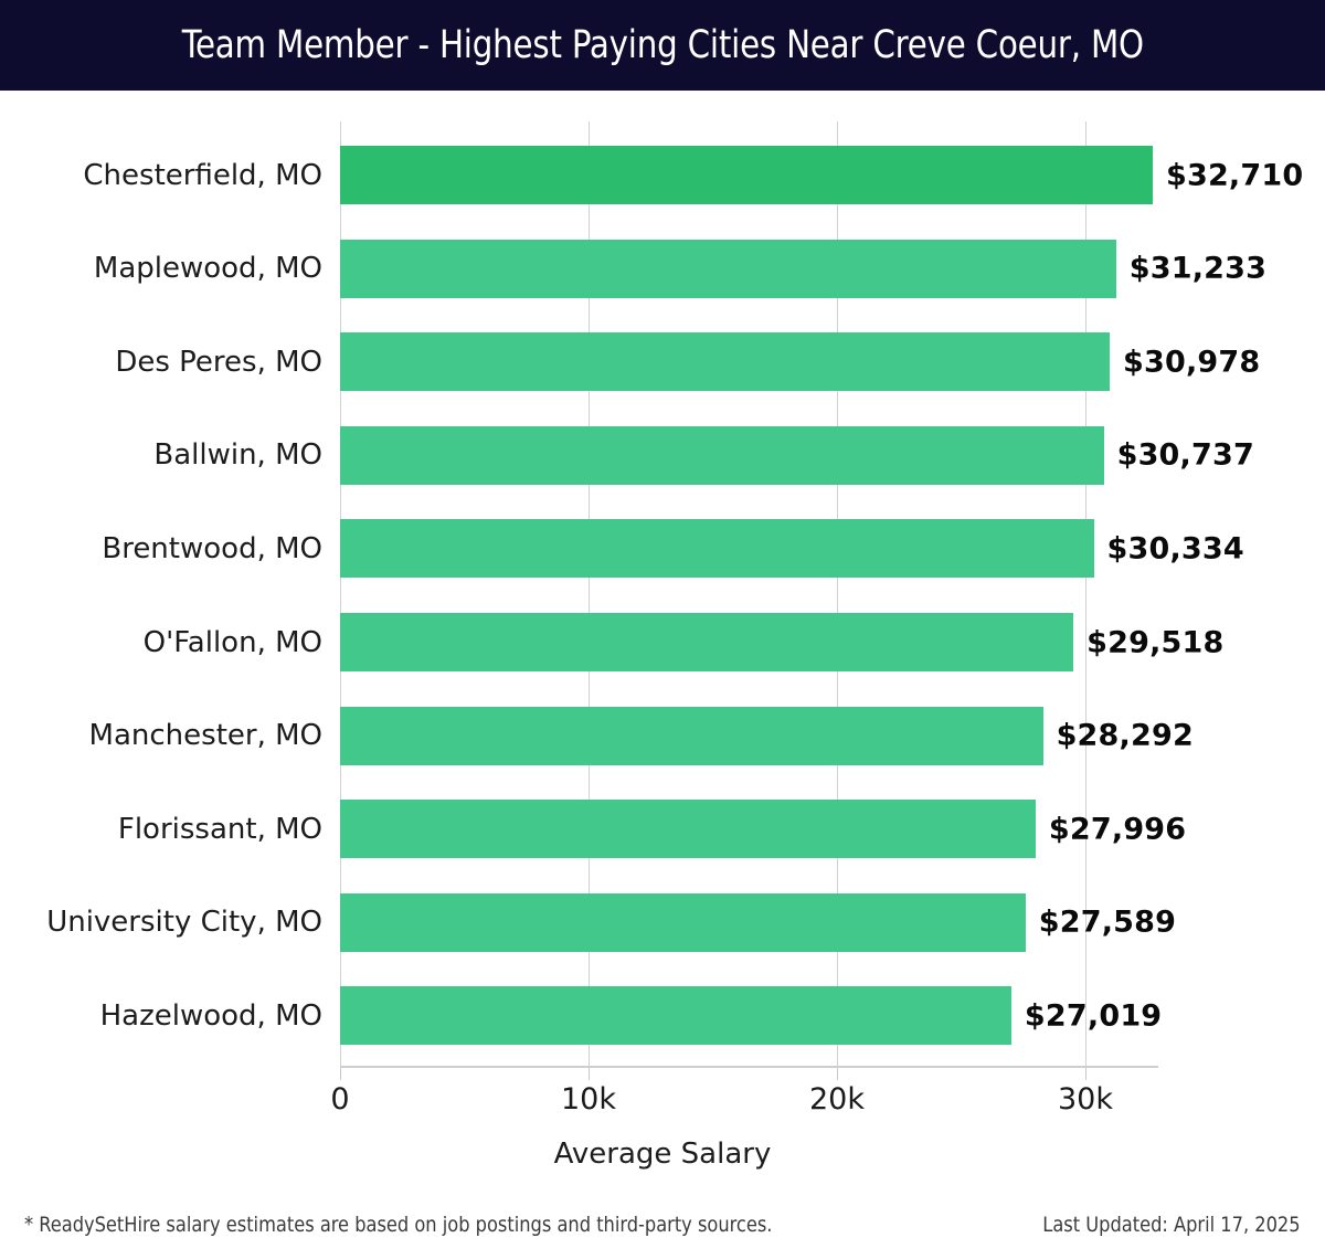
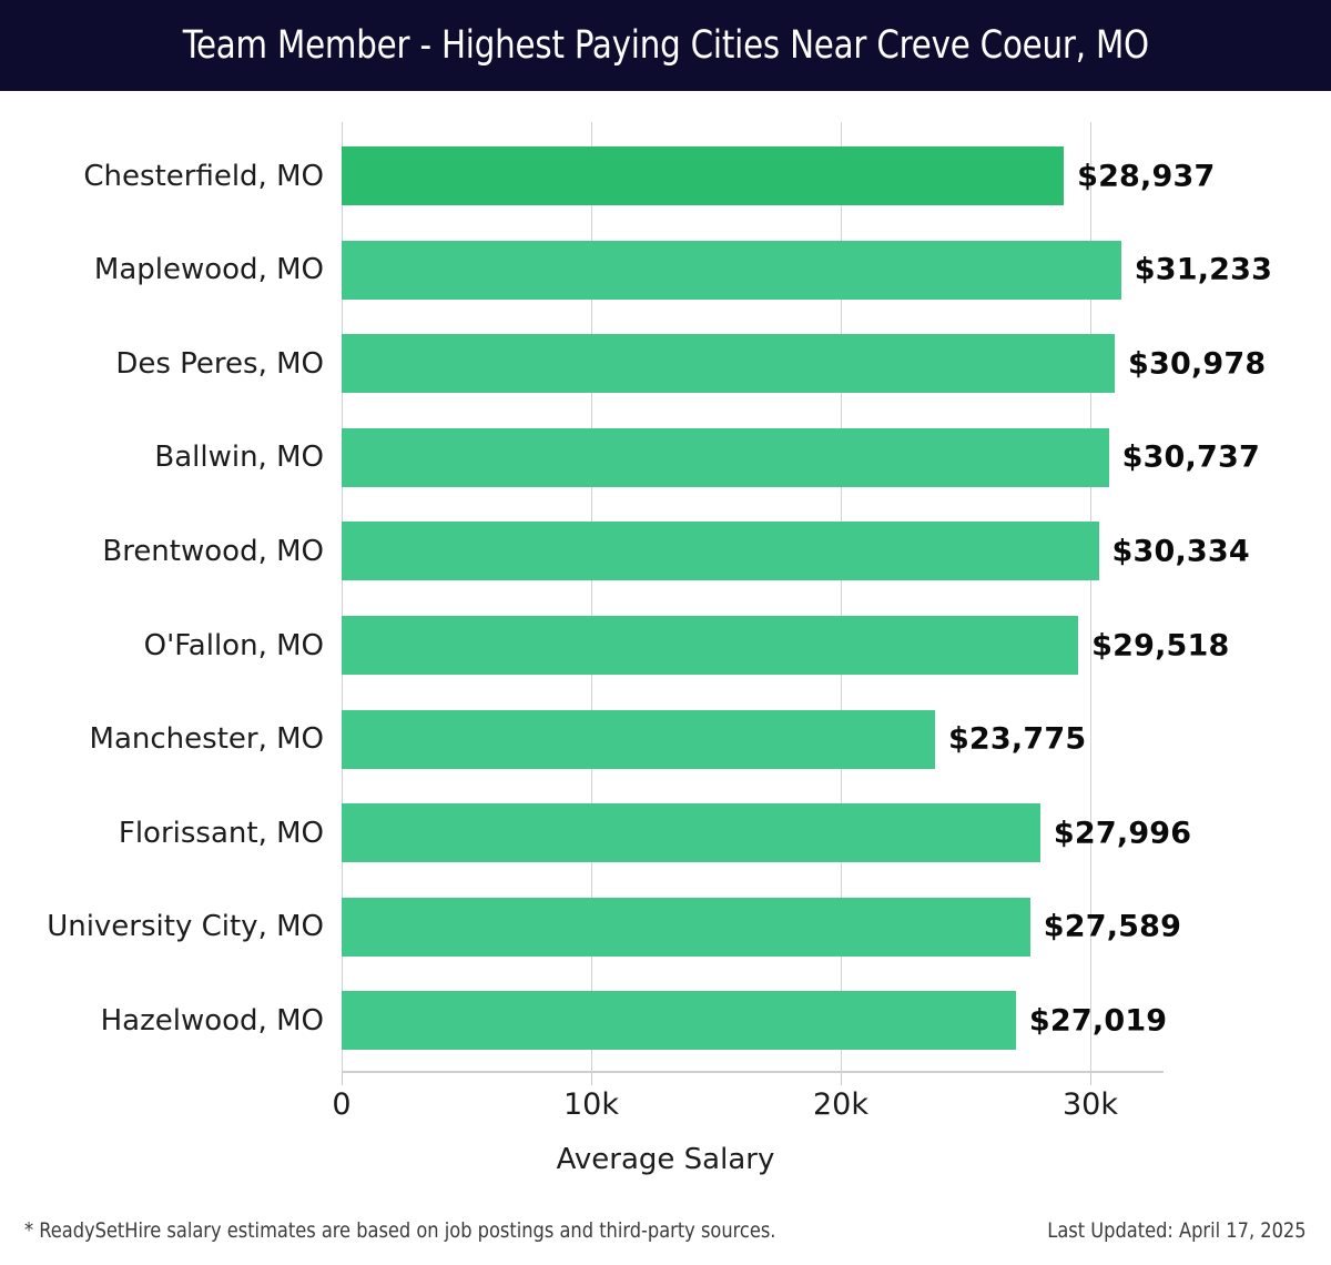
Chesterfield, MO: $32,710 -> $28,937
Manchester, MO: $28,292 -> $23,775
